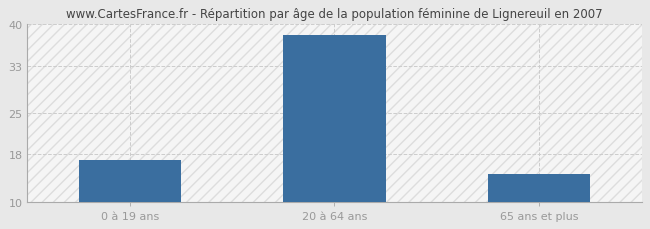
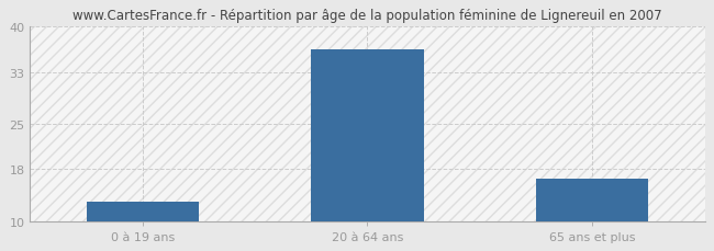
0 à 19 ans: 17.0 -> 13.0
20 à 64 ans: 38.2 -> 36.5
65 ans et plus: 14.6 -> 16.5
